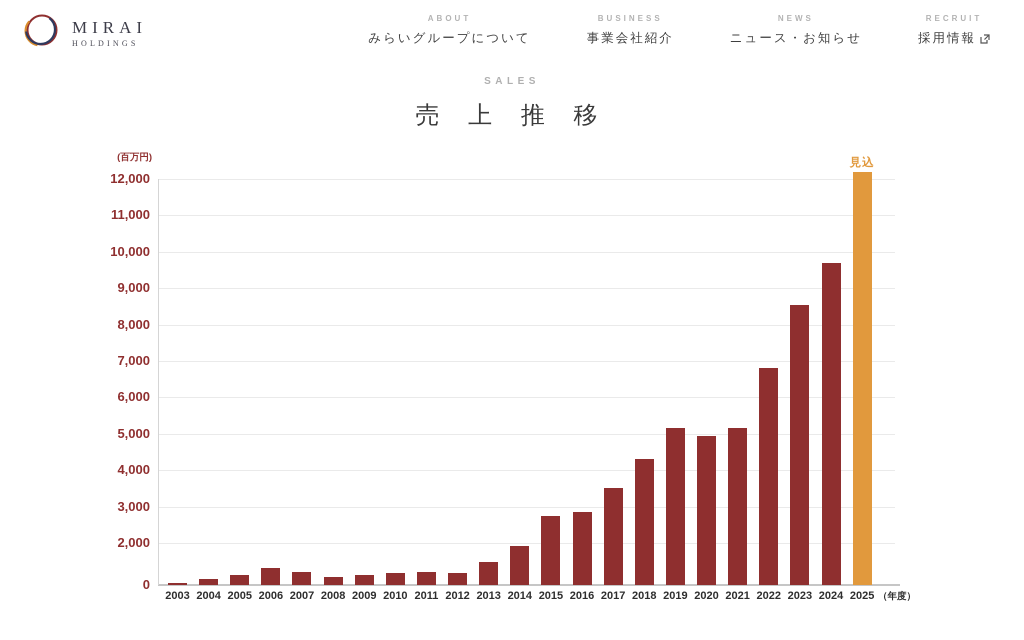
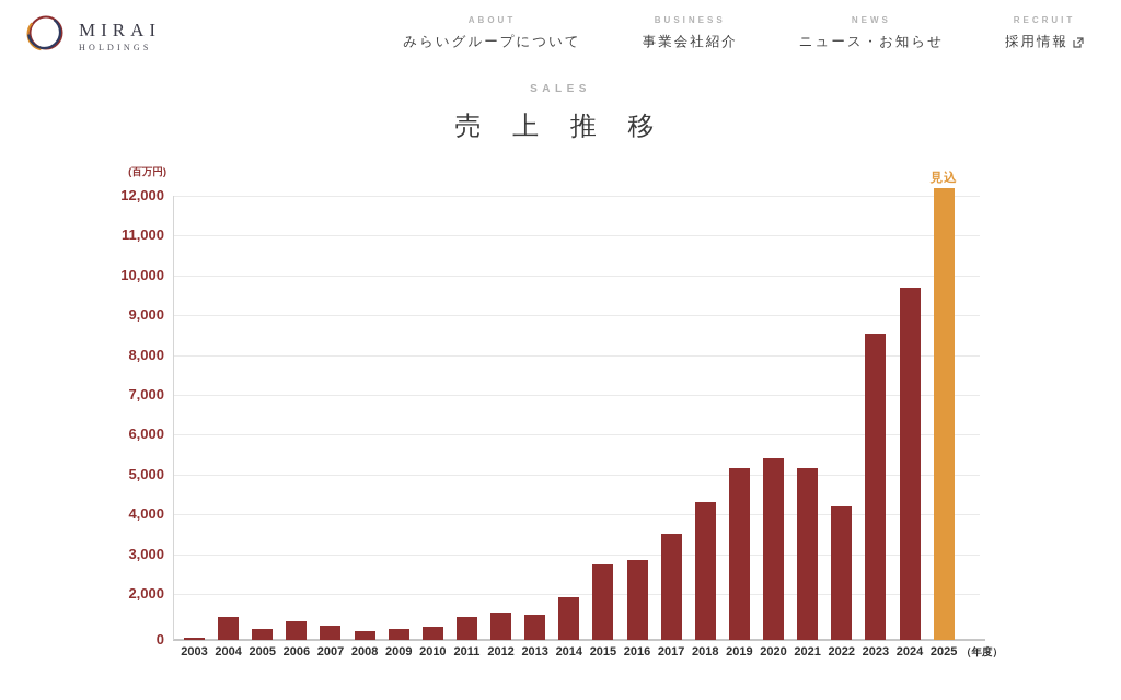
2004: 300 -> 1000
2011: 600 -> 1000
2012: 600 -> 1200
2020: 5000 -> 5400
2022: 6800 -> 4200
